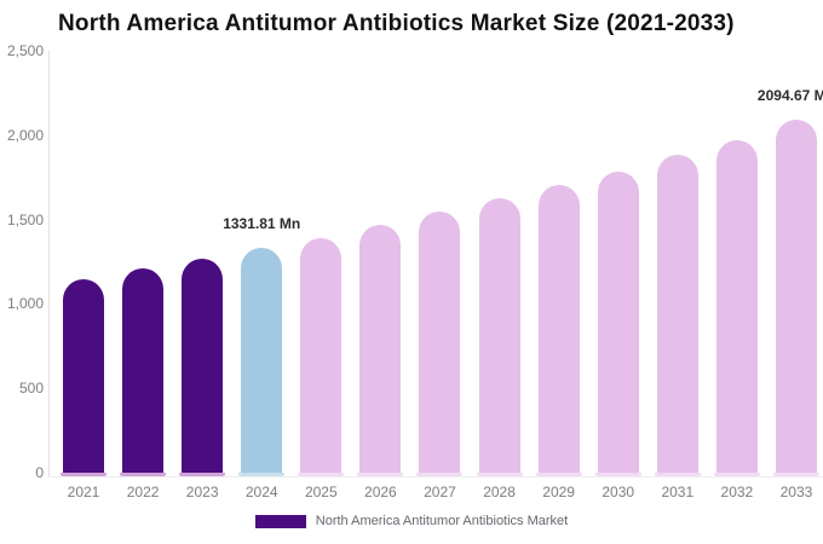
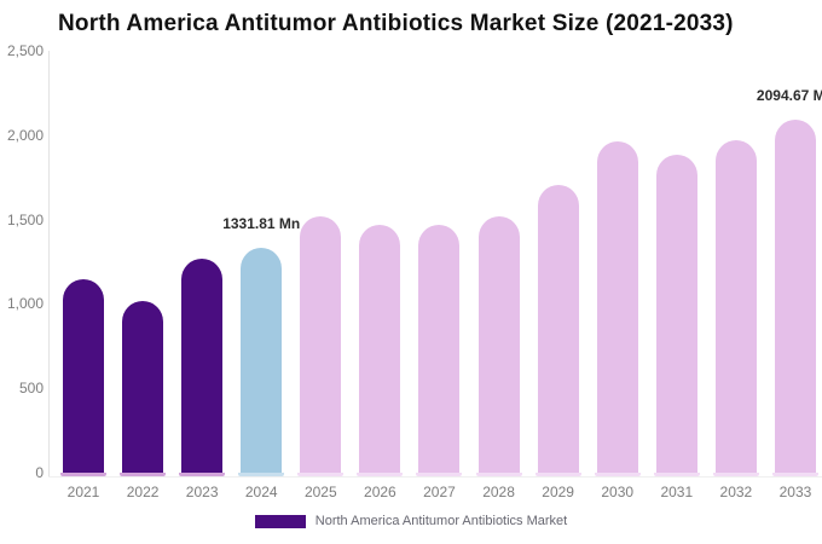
2022: 1210 -> 1020
2025: 1390 -> 1520
2027: 1550 -> 1470
2028: 1630 -> 1520
2030: 1790 -> 1960
